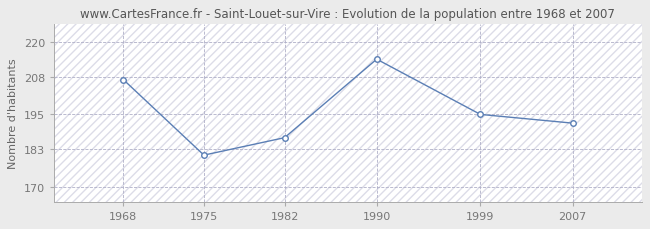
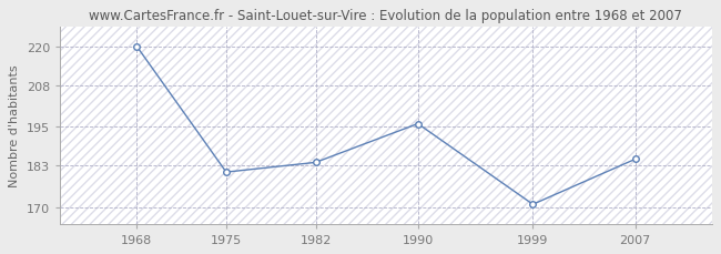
1968: 207 -> 220
1982: 187 -> 184
1990: 214 -> 196
1999: 195 -> 171
2007: 192 -> 185
